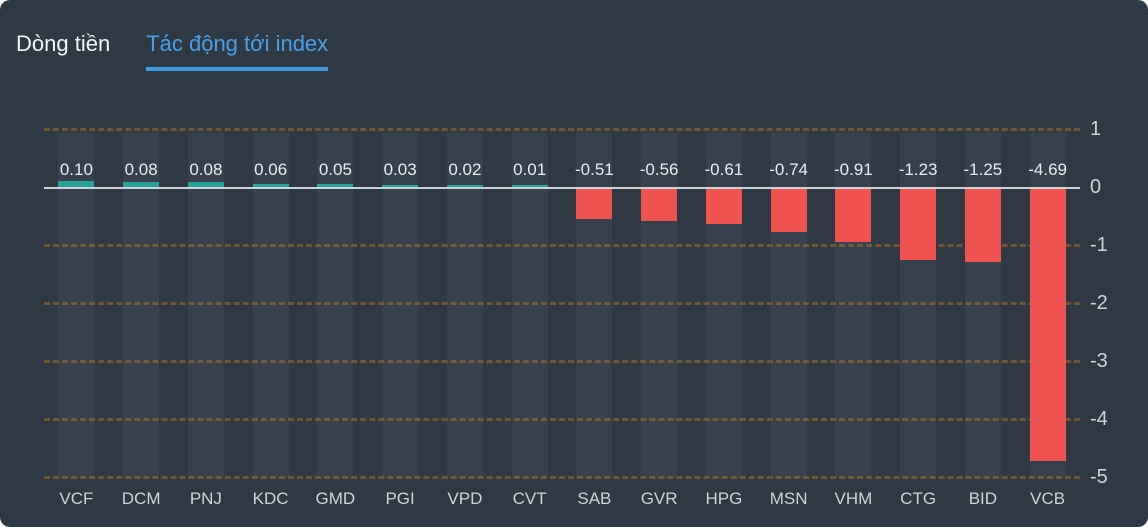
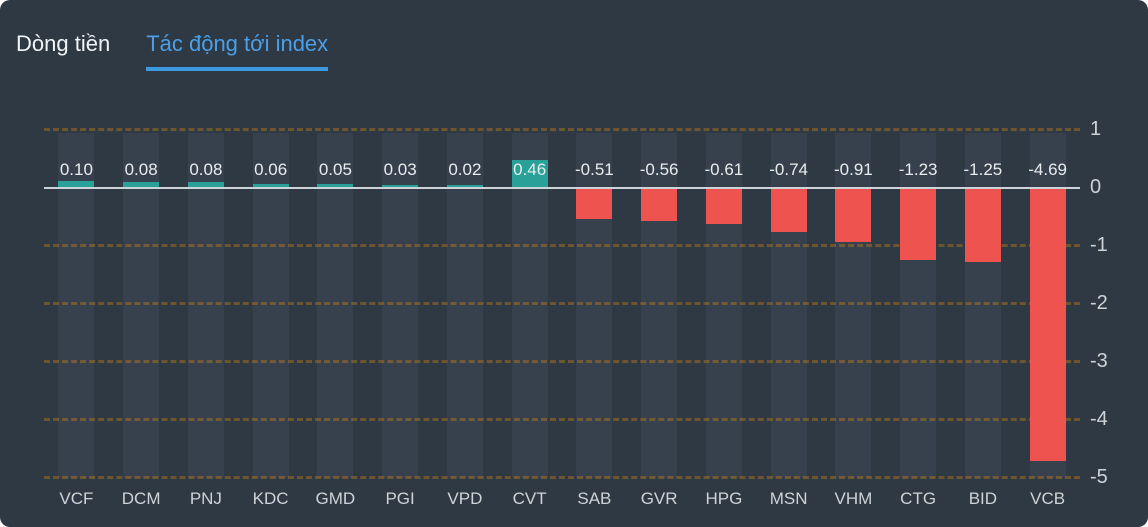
CVT: 0.01 -> 0.46
